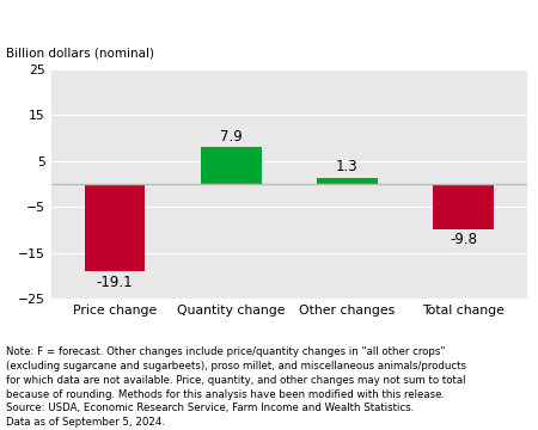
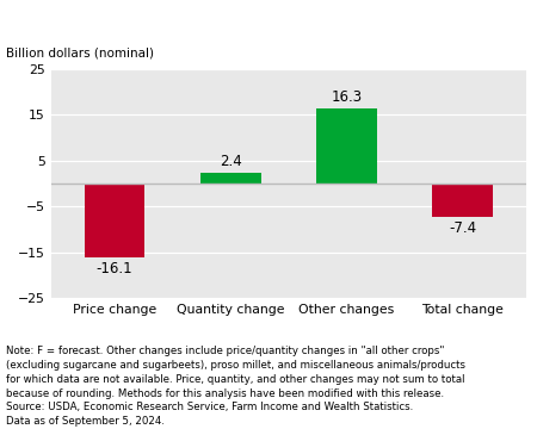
Price change: -19.1 -> -16.1
Quantity change: 7.9 -> 2.4
Other changes: 1.3 -> 16.3
Total change: -9.8 -> -7.4
